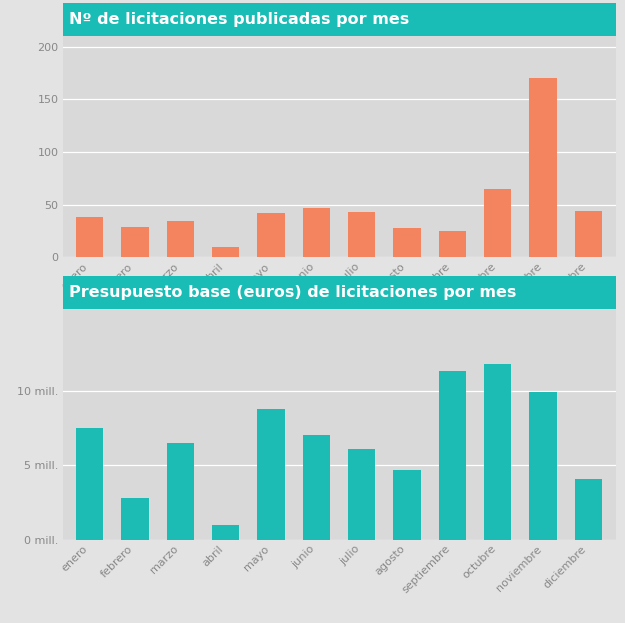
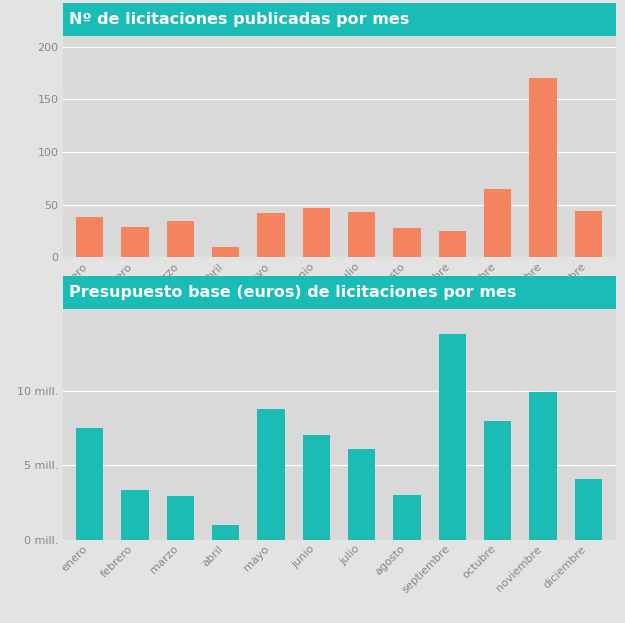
febrero: 2.8 mill. -> 3.3 mill.
marzo: 6.5 mill. -> 2.9 mill.
agosto: 4.7 mill. -> 3.0 mill.
septiembre: 11.3 mill. -> 13.8 mill.
octubre: 11.8 mill. -> 8.0 mill.
